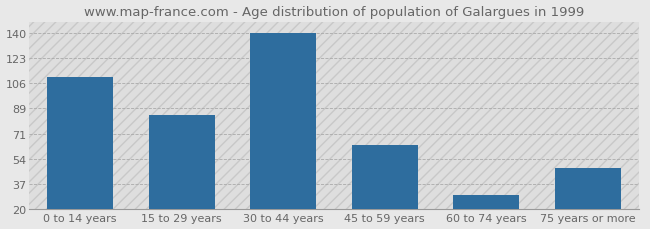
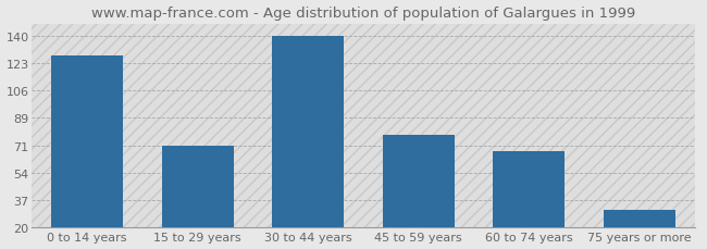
0 to 14 years: 110 -> 128
15 to 29 years: 84 -> 71
45 to 59 years: 64 -> 78
60 to 74 years: 30 -> 68
75 years or more: 48 -> 31
